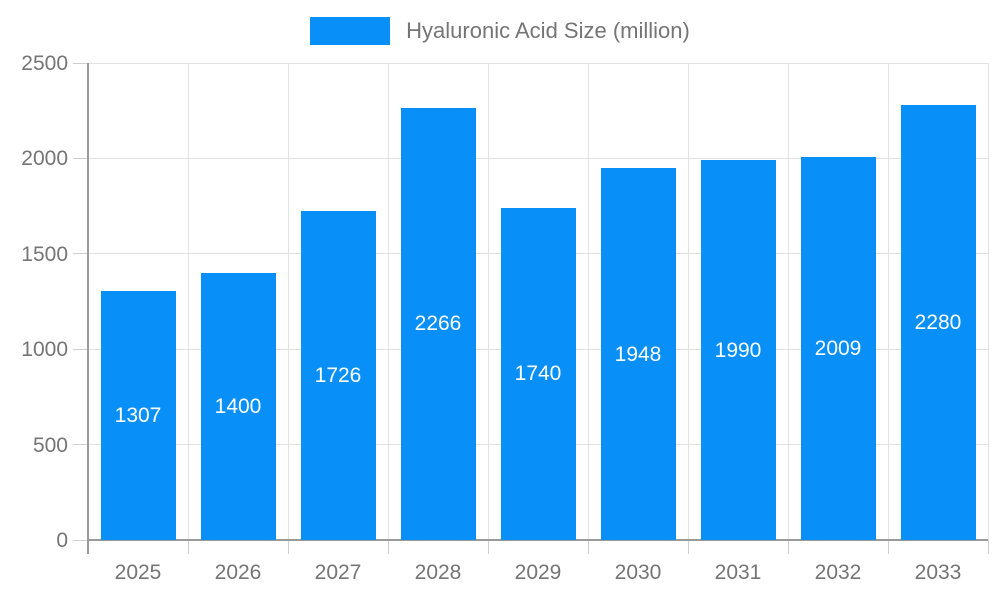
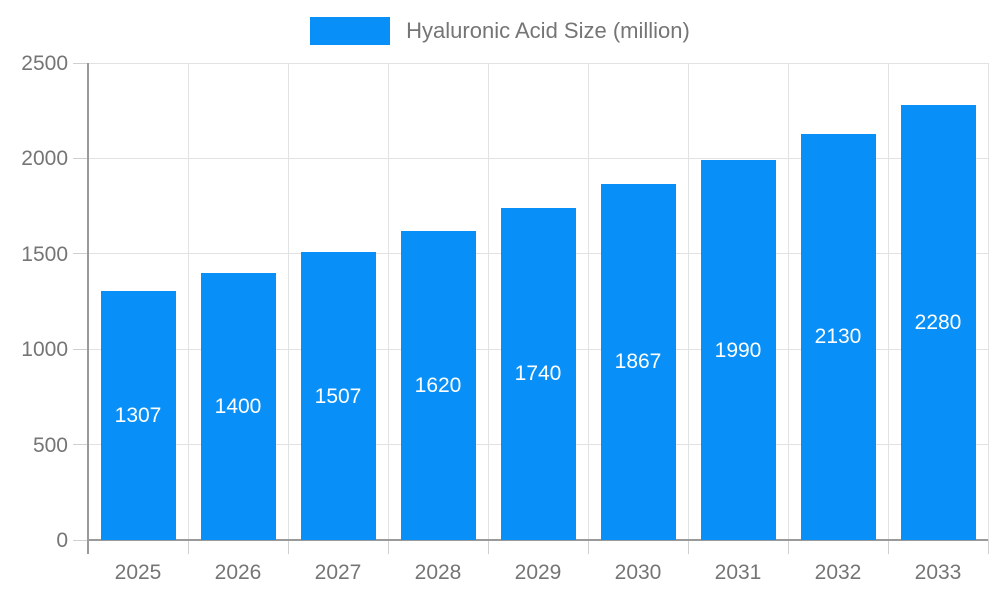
2027: 1726 -> 1507
2028: 2266 -> 1620
2030: 1948 -> 1867
2032: 2009 -> 2130
